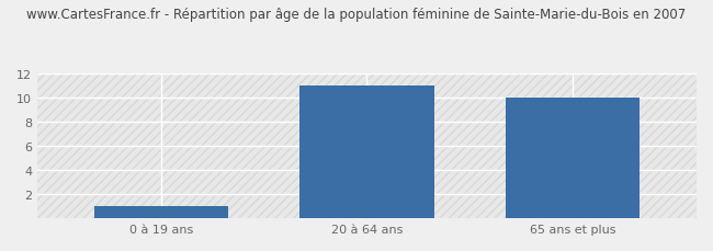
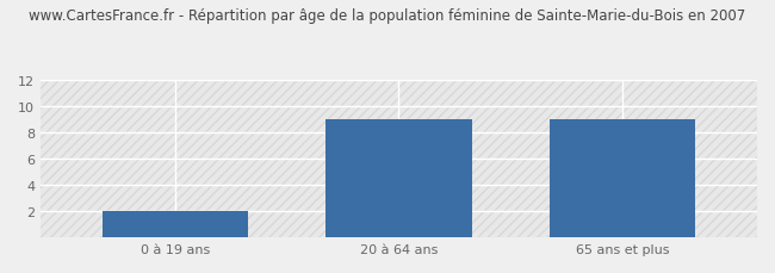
0 à 19 ans: 1 -> 2
20 à 64 ans: 11 -> 9
65 ans et plus: 10 -> 9
